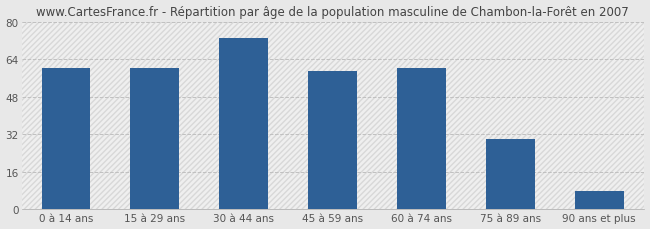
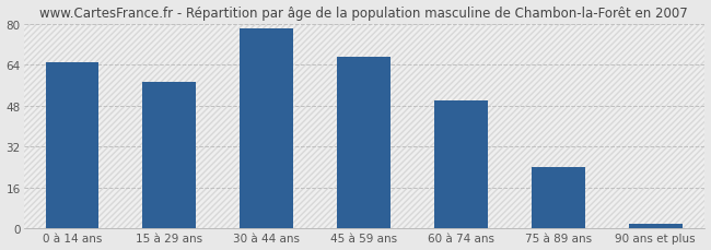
0 à 14 ans: 60 -> 65
15 à 29 ans: 60 -> 57
30 à 44 ans: 73 -> 78
45 à 59 ans: 59 -> 67
60 à 74 ans: 60 -> 50
75 à 89 ans: 30 -> 24
90 ans et plus: 8 -> 2
